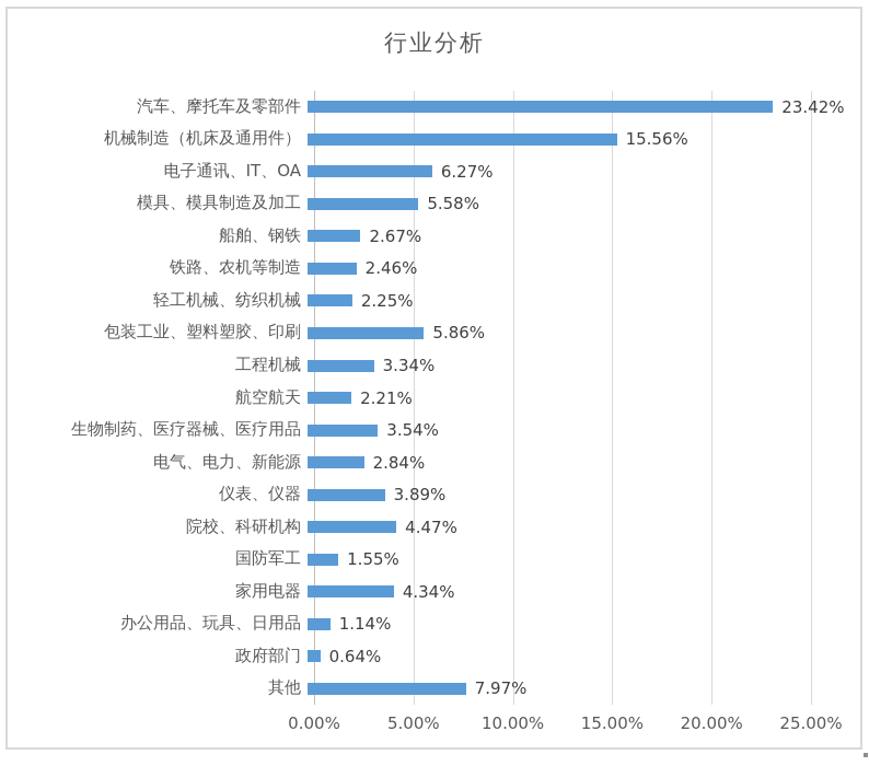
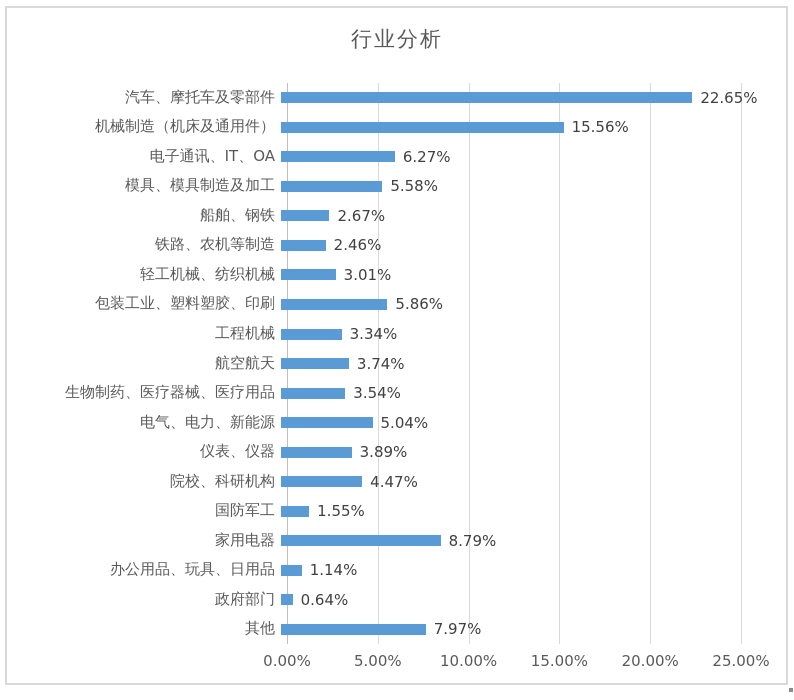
汽车、摩托车及零部件: 23.42% -> 22.65%
轻工机械、纺织机械: 2.25% -> 3.01%
航空航天: 2.21% -> 3.74%
电气、电力、新能源: 2.84% -> 5.04%
家用电器: 4.34% -> 8.79%
